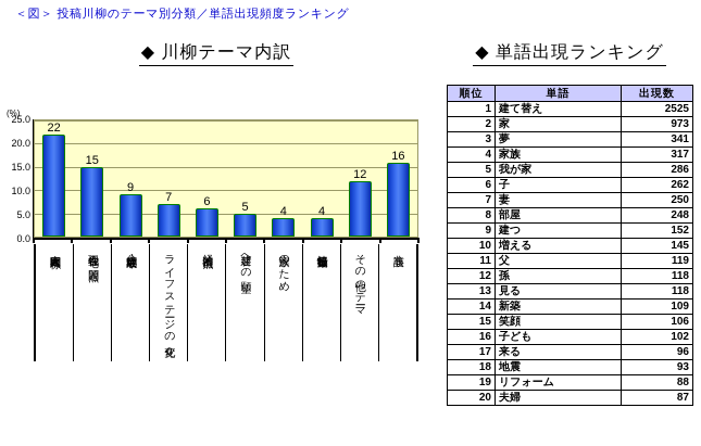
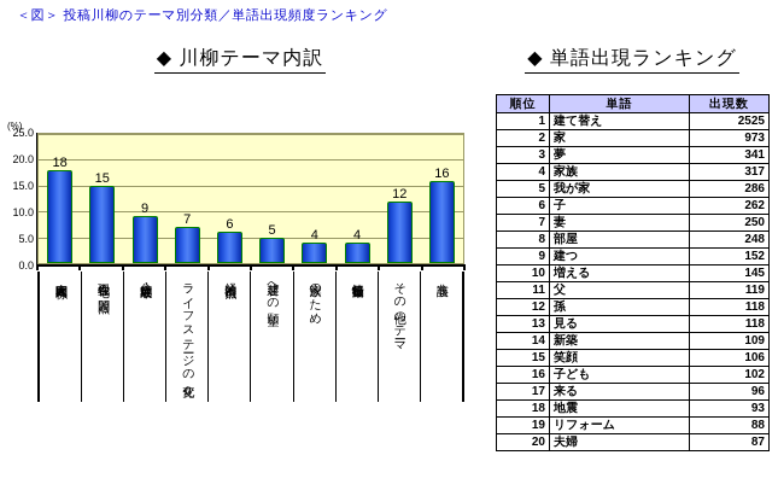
家庭内人間関係: 22 -> 18
